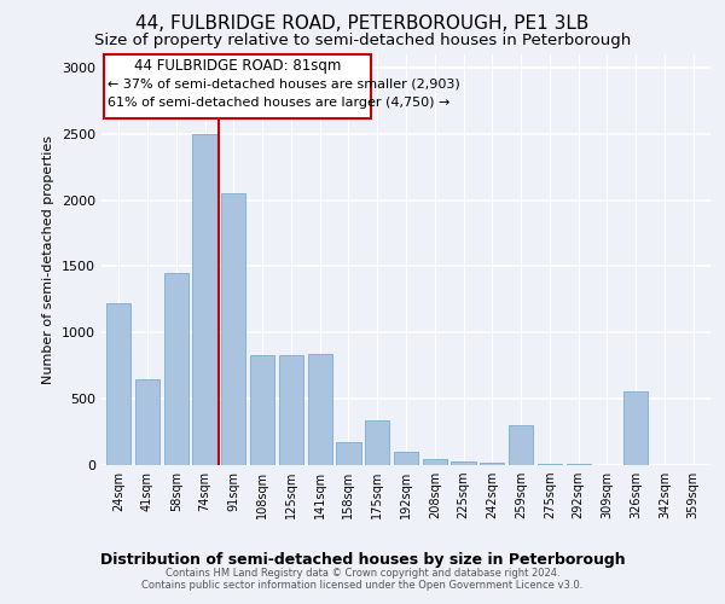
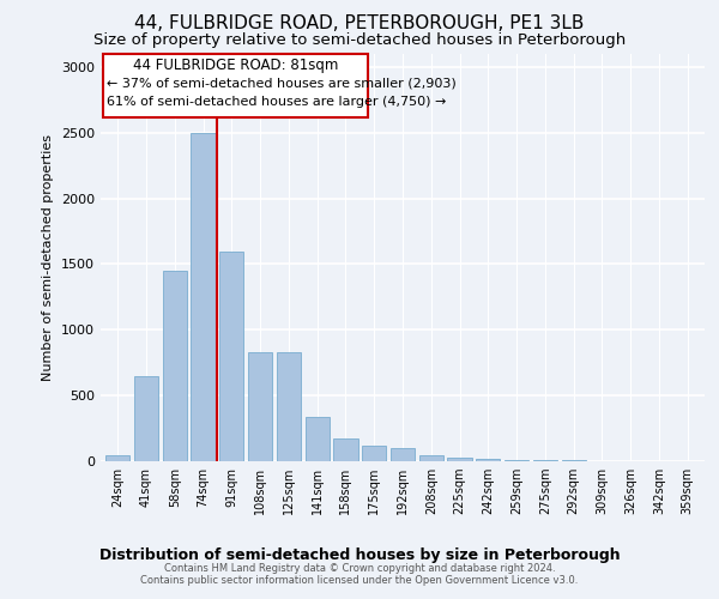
24sqm: 1220 -> 50
91sqm: 2050 -> 1600
141sqm: 840 -> 340
175sqm: 340 -> 120
259sqm: 300 -> 10
326sqm: 560 -> 0
